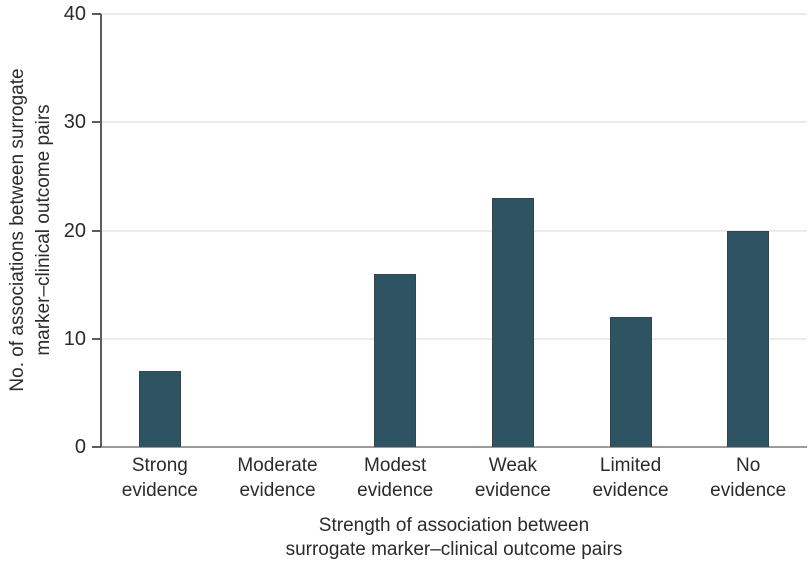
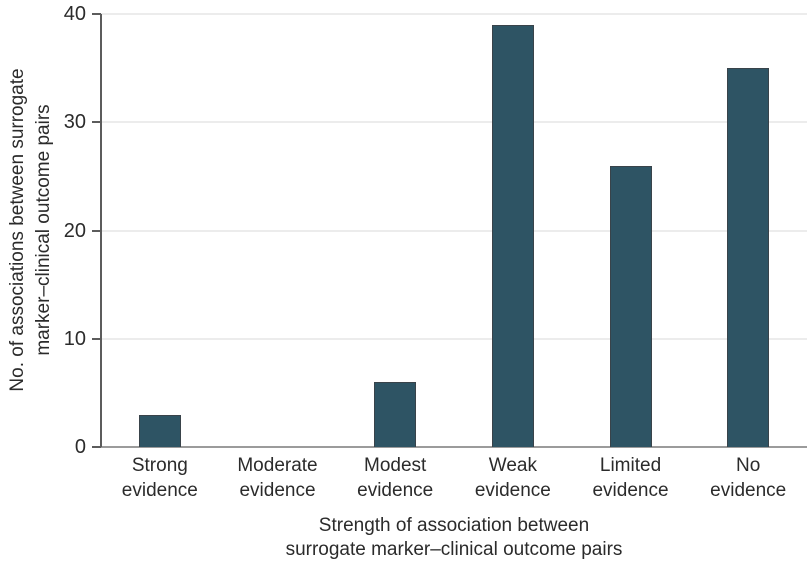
Strong evidence: 7 -> 3
Modest evidence: 16 -> 6
Weak evidence: 23 -> 39
Limited evidence: 12 -> 26
No evidence: 20 -> 35
